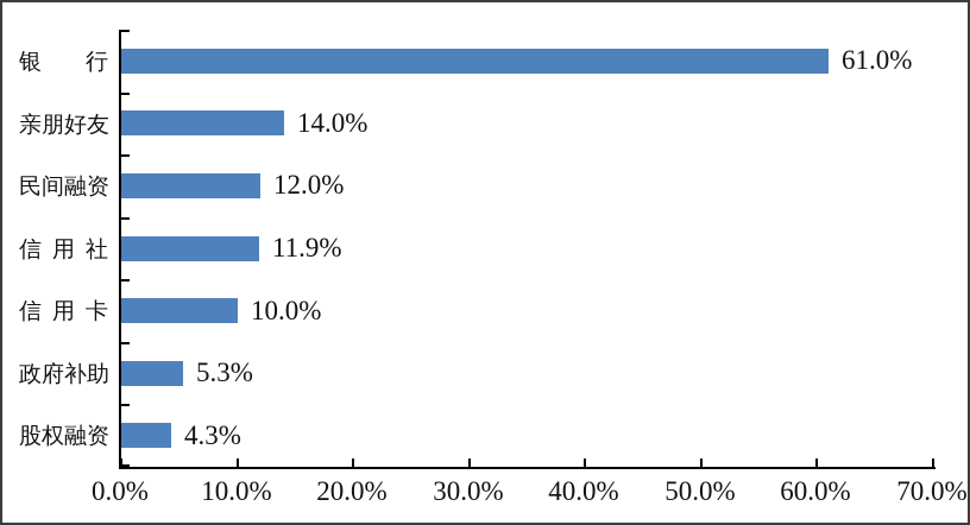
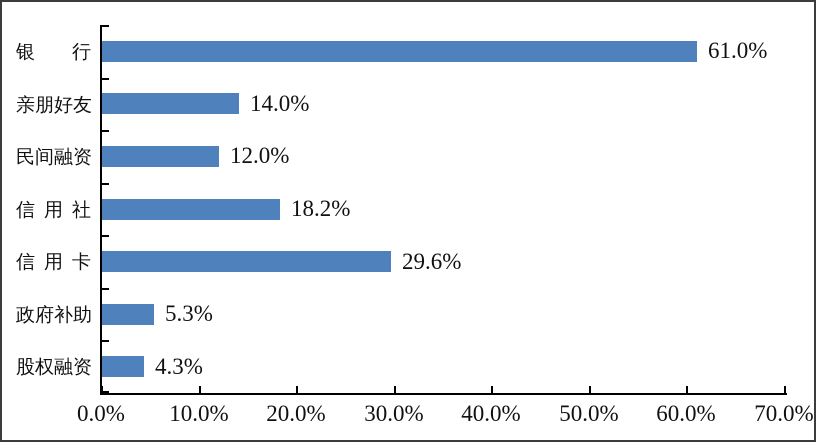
信用社: 11.9% -> 18.2%
信用卡: 10.0% -> 29.6%
